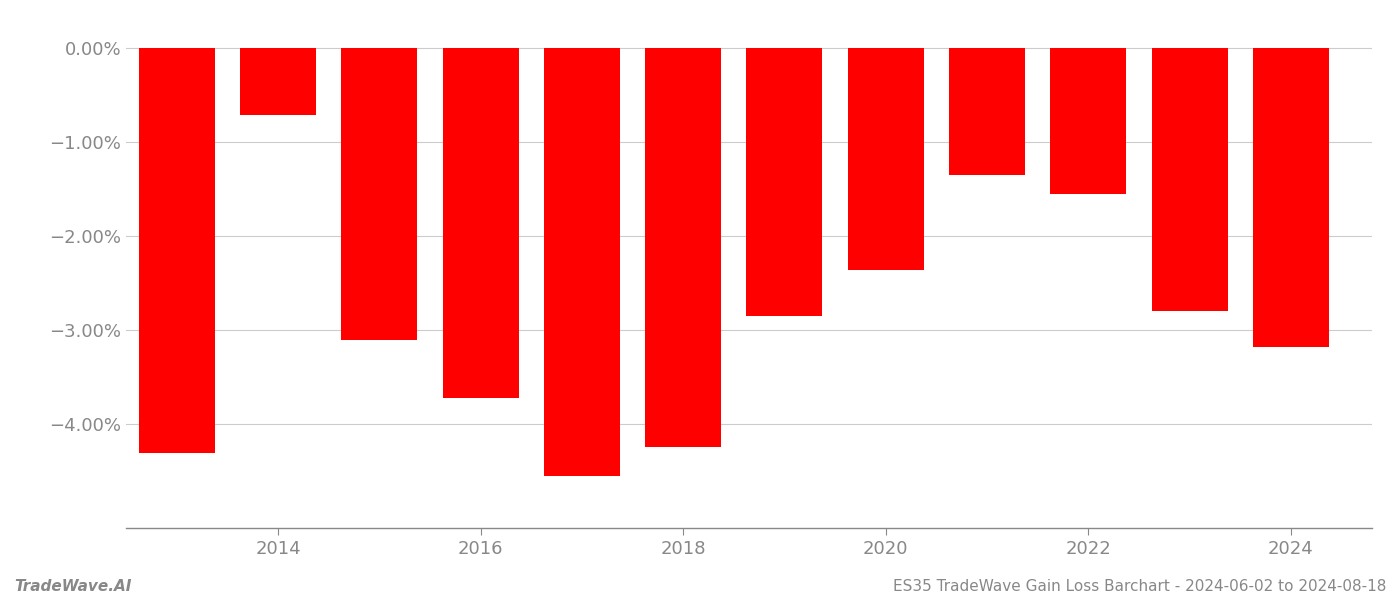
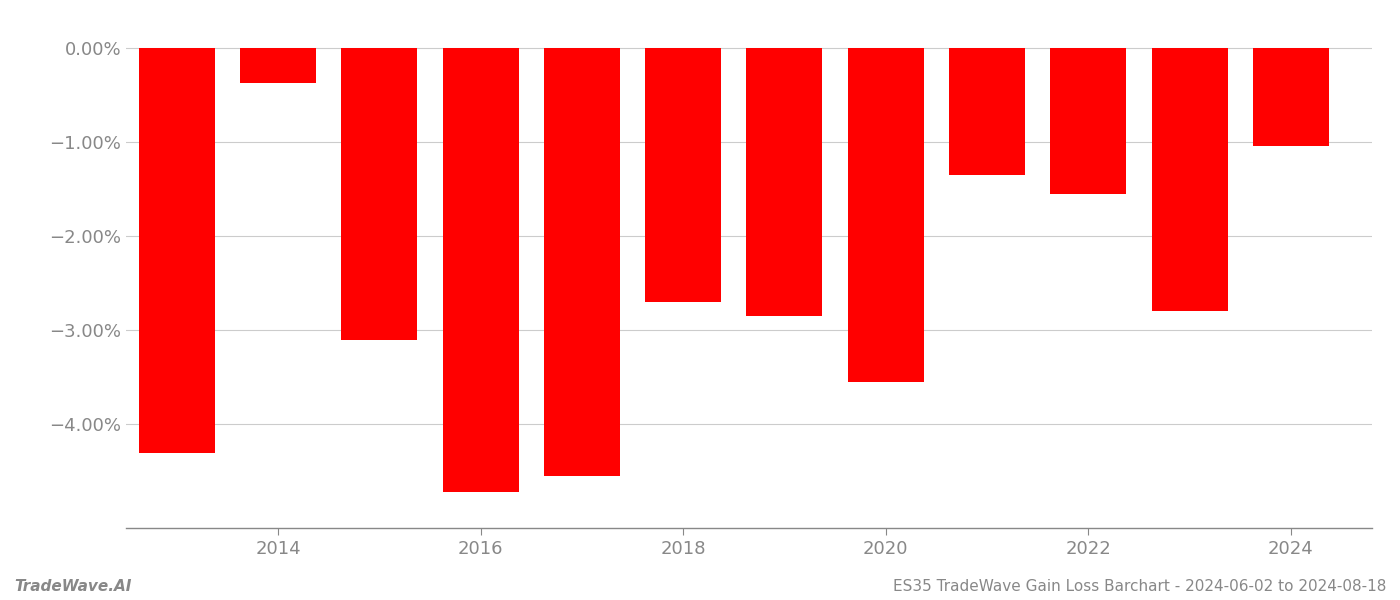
2014: -0.72% -> -0.38%
2016: -3.72% -> -4.72%
2018: -4.24% -> -2.70%
2020: -2.36% -> -3.55%
2024: -3.18% -> -1.05%
